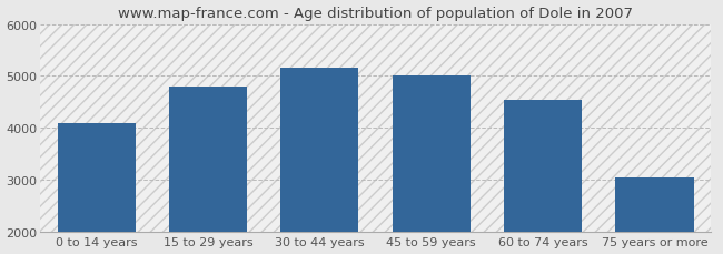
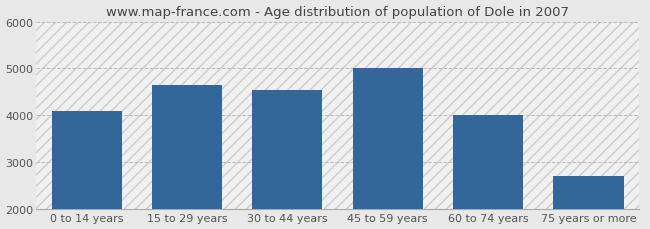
15 to 29 years: 4800 -> 4650
30 to 44 years: 5150 -> 4550
60 to 74 years: 4550 -> 4000
75 years or more: 3050 -> 2700
